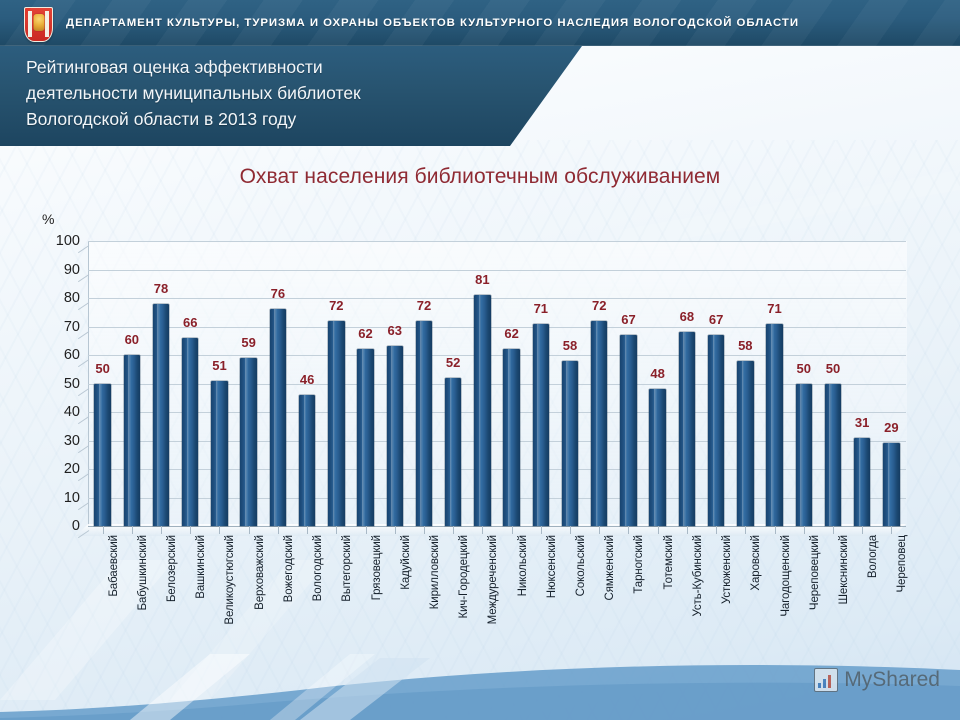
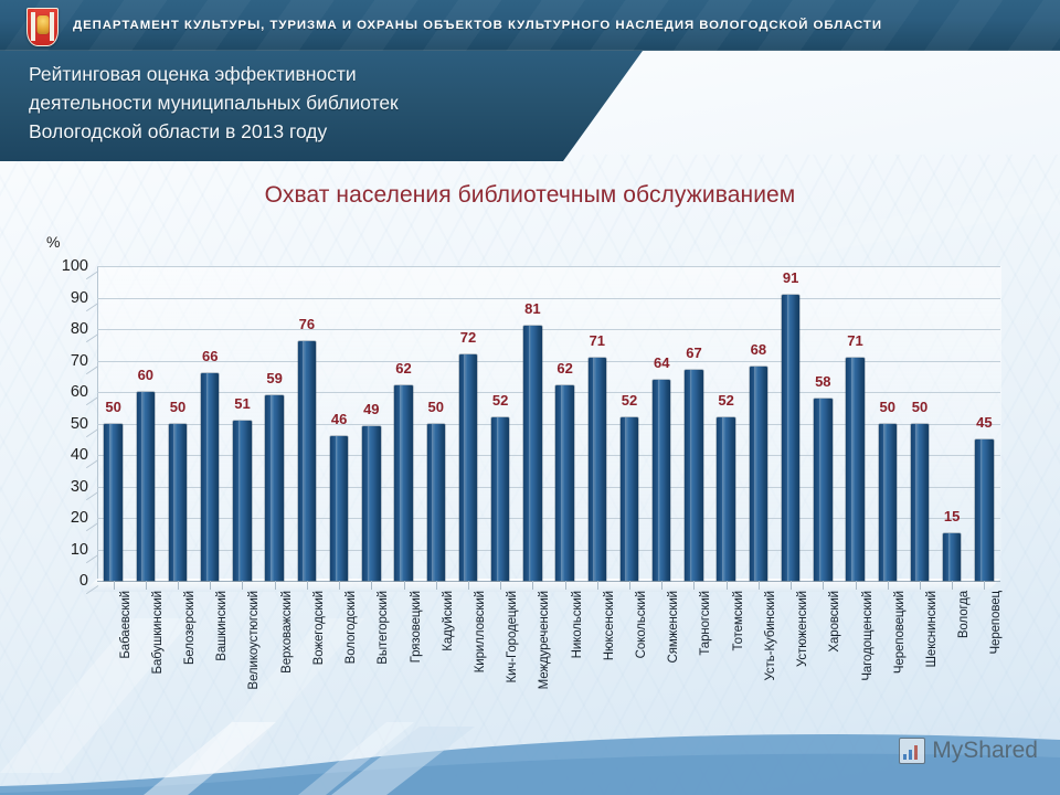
Белозерский: 78 -> 50
Вытегорский: 72 -> 49
Кадуйский: 63 -> 50
Сокольский: 58 -> 52
Сямженский: 72 -> 64
Тотемский: 48 -> 52
Устюженский: 67 -> 91
Вологда: 31 -> 15
Череповец: 29 -> 45
